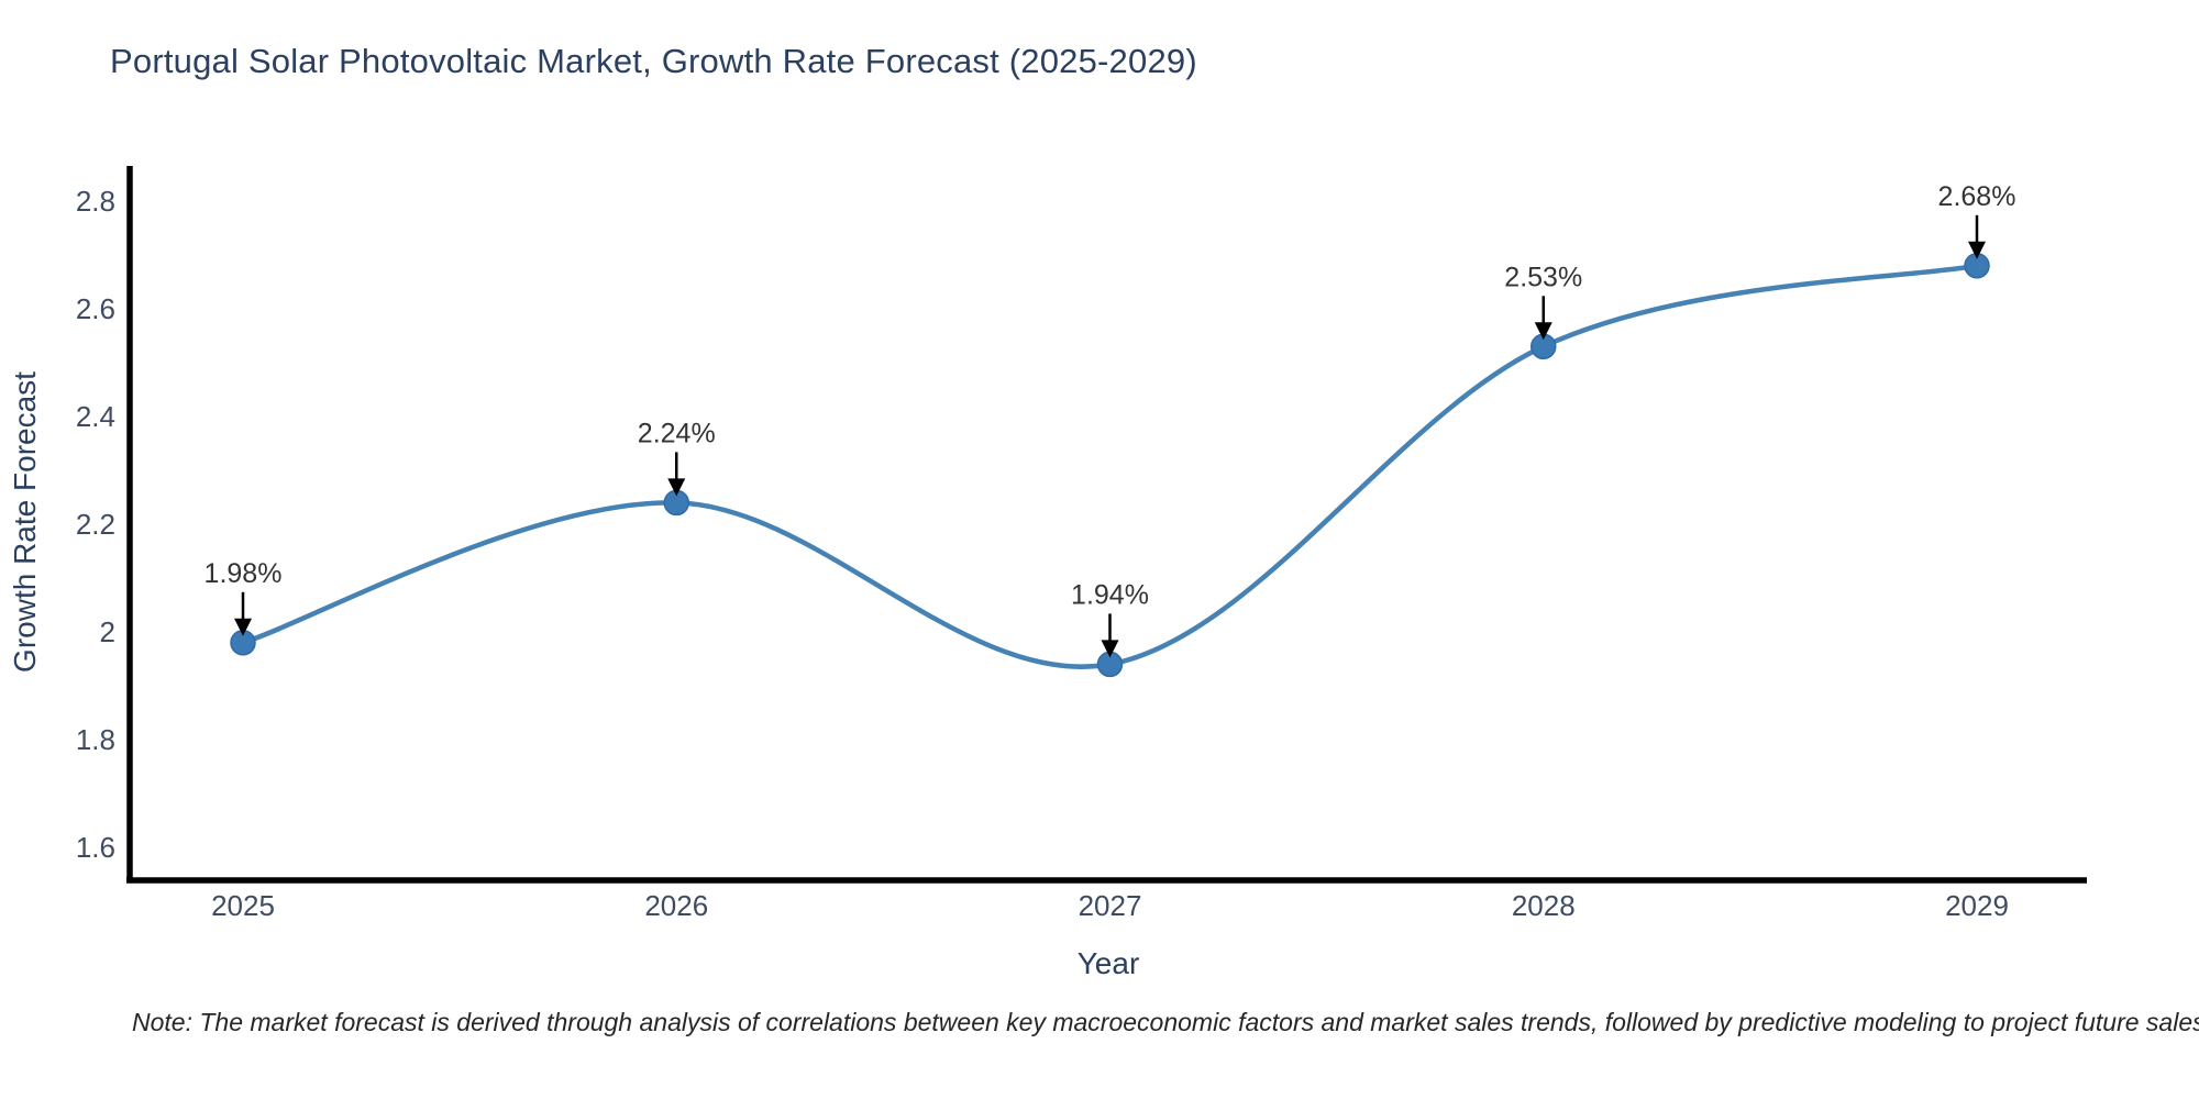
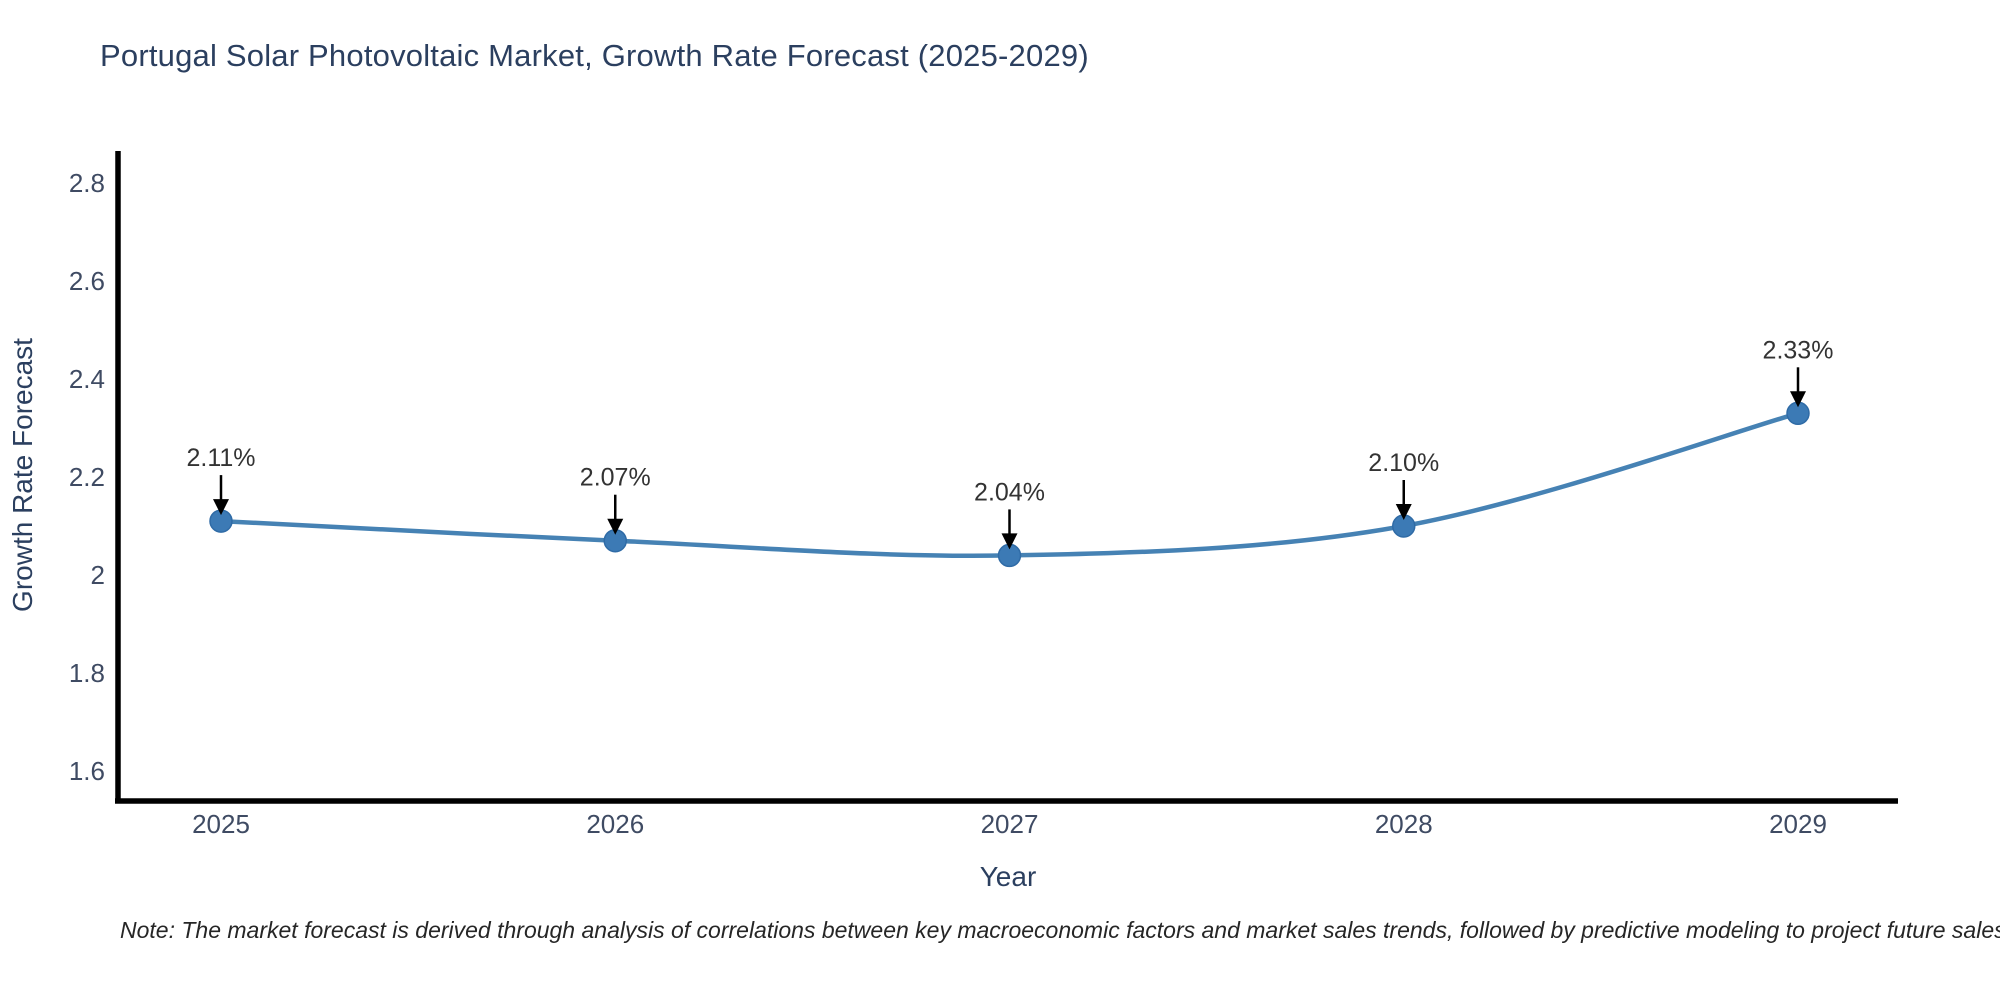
2025: 1.98% -> 2.11%
2026: 2.24% -> 2.07%
2027: 1.94% -> 2.04%
2028: 2.53% -> 2.10%
2029: 2.68% -> 2.33%
